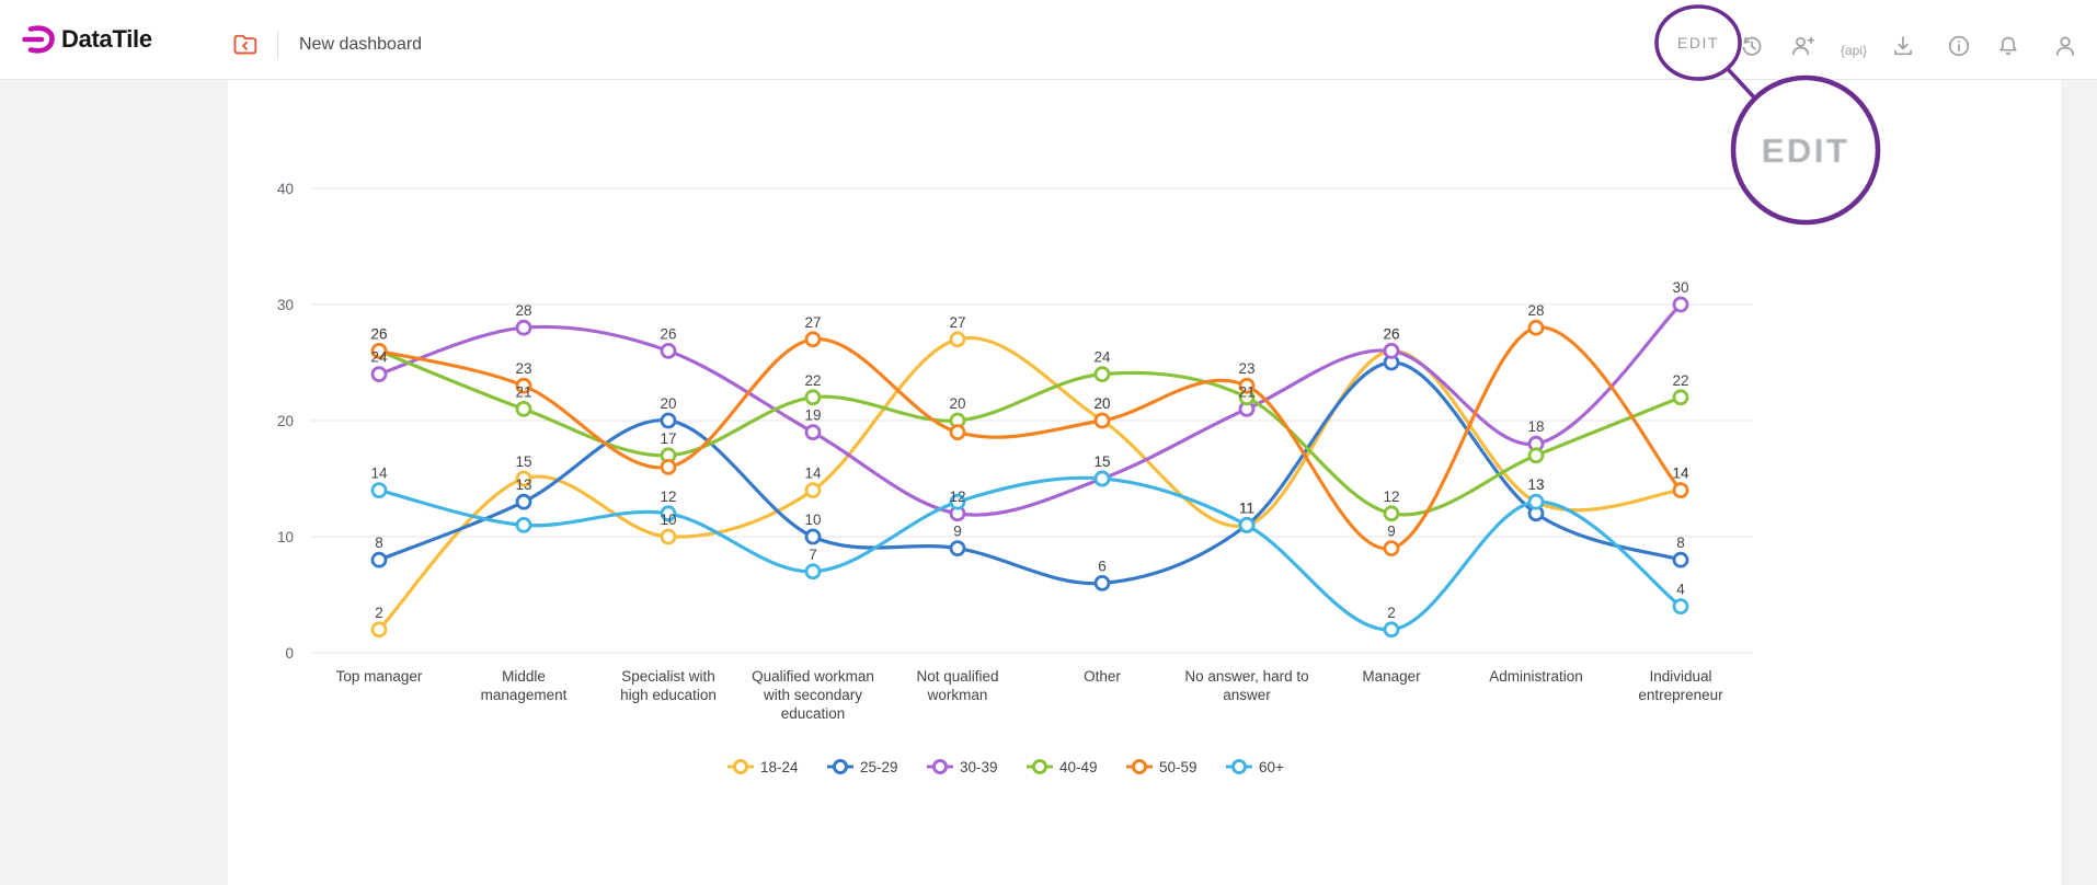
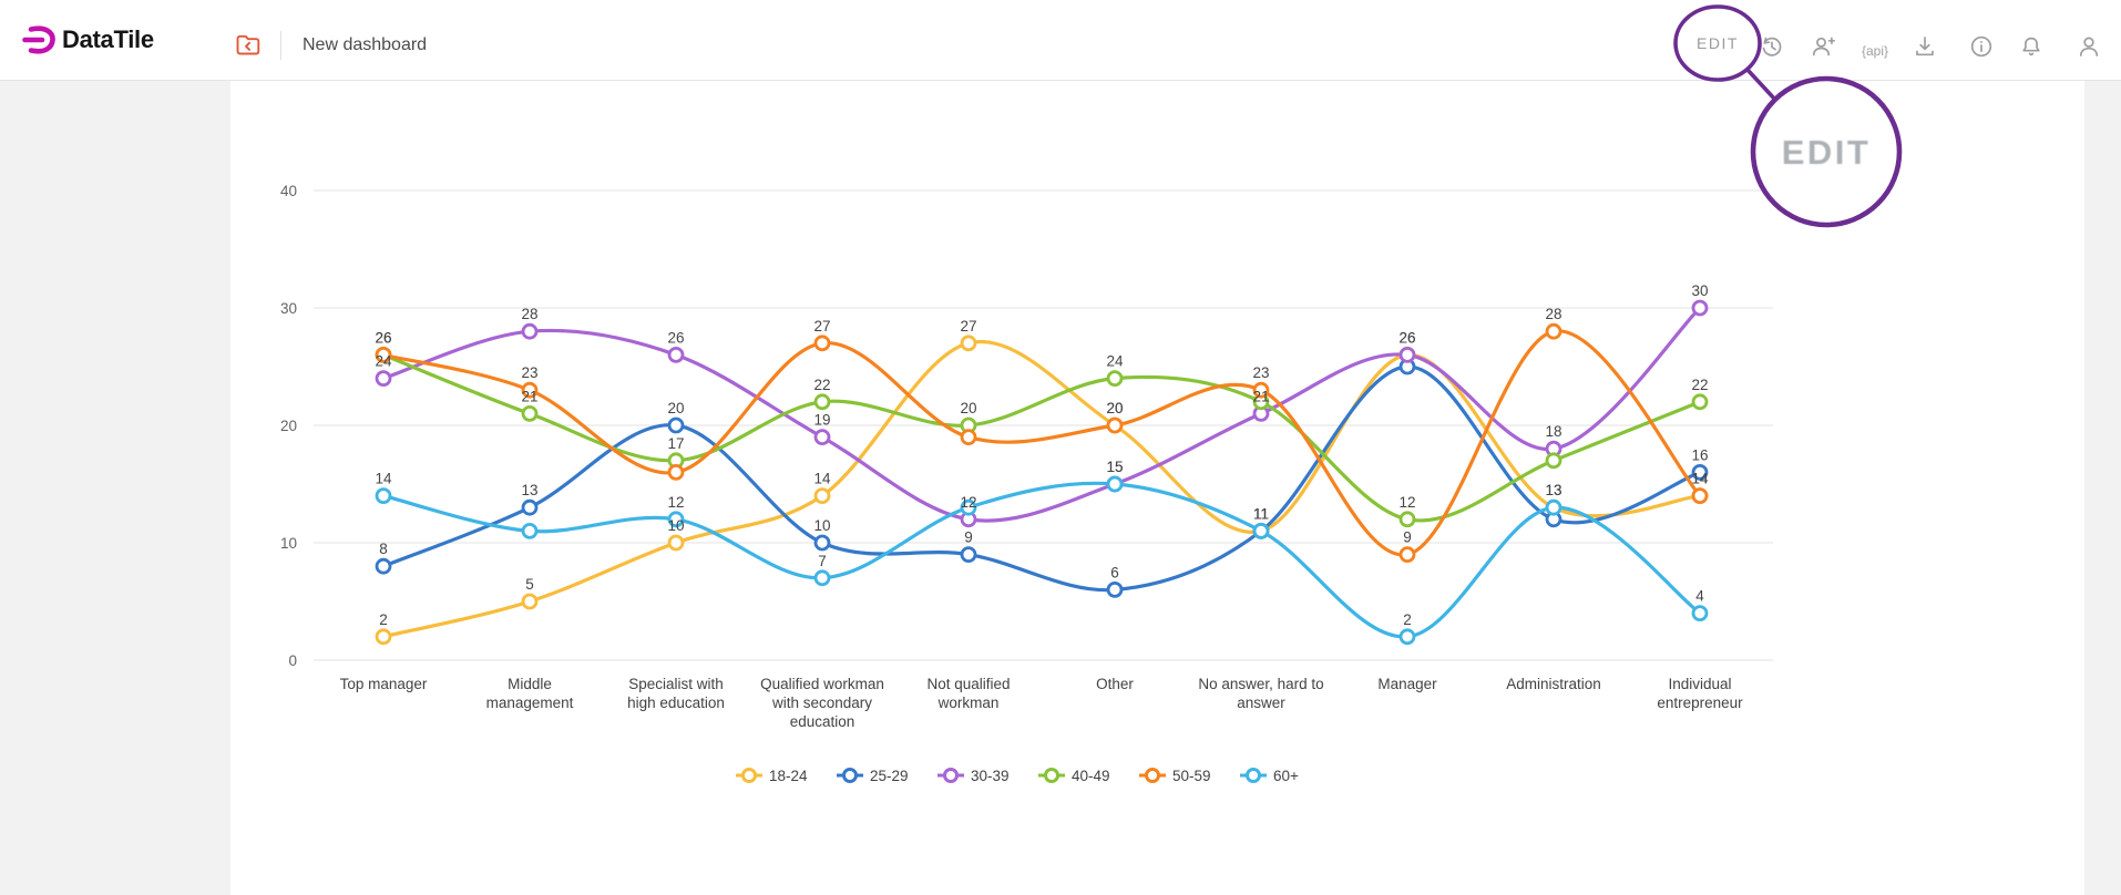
18-24/Middle management: 15 -> 5
25-29/Individual entrepreneur: 8 -> 16
